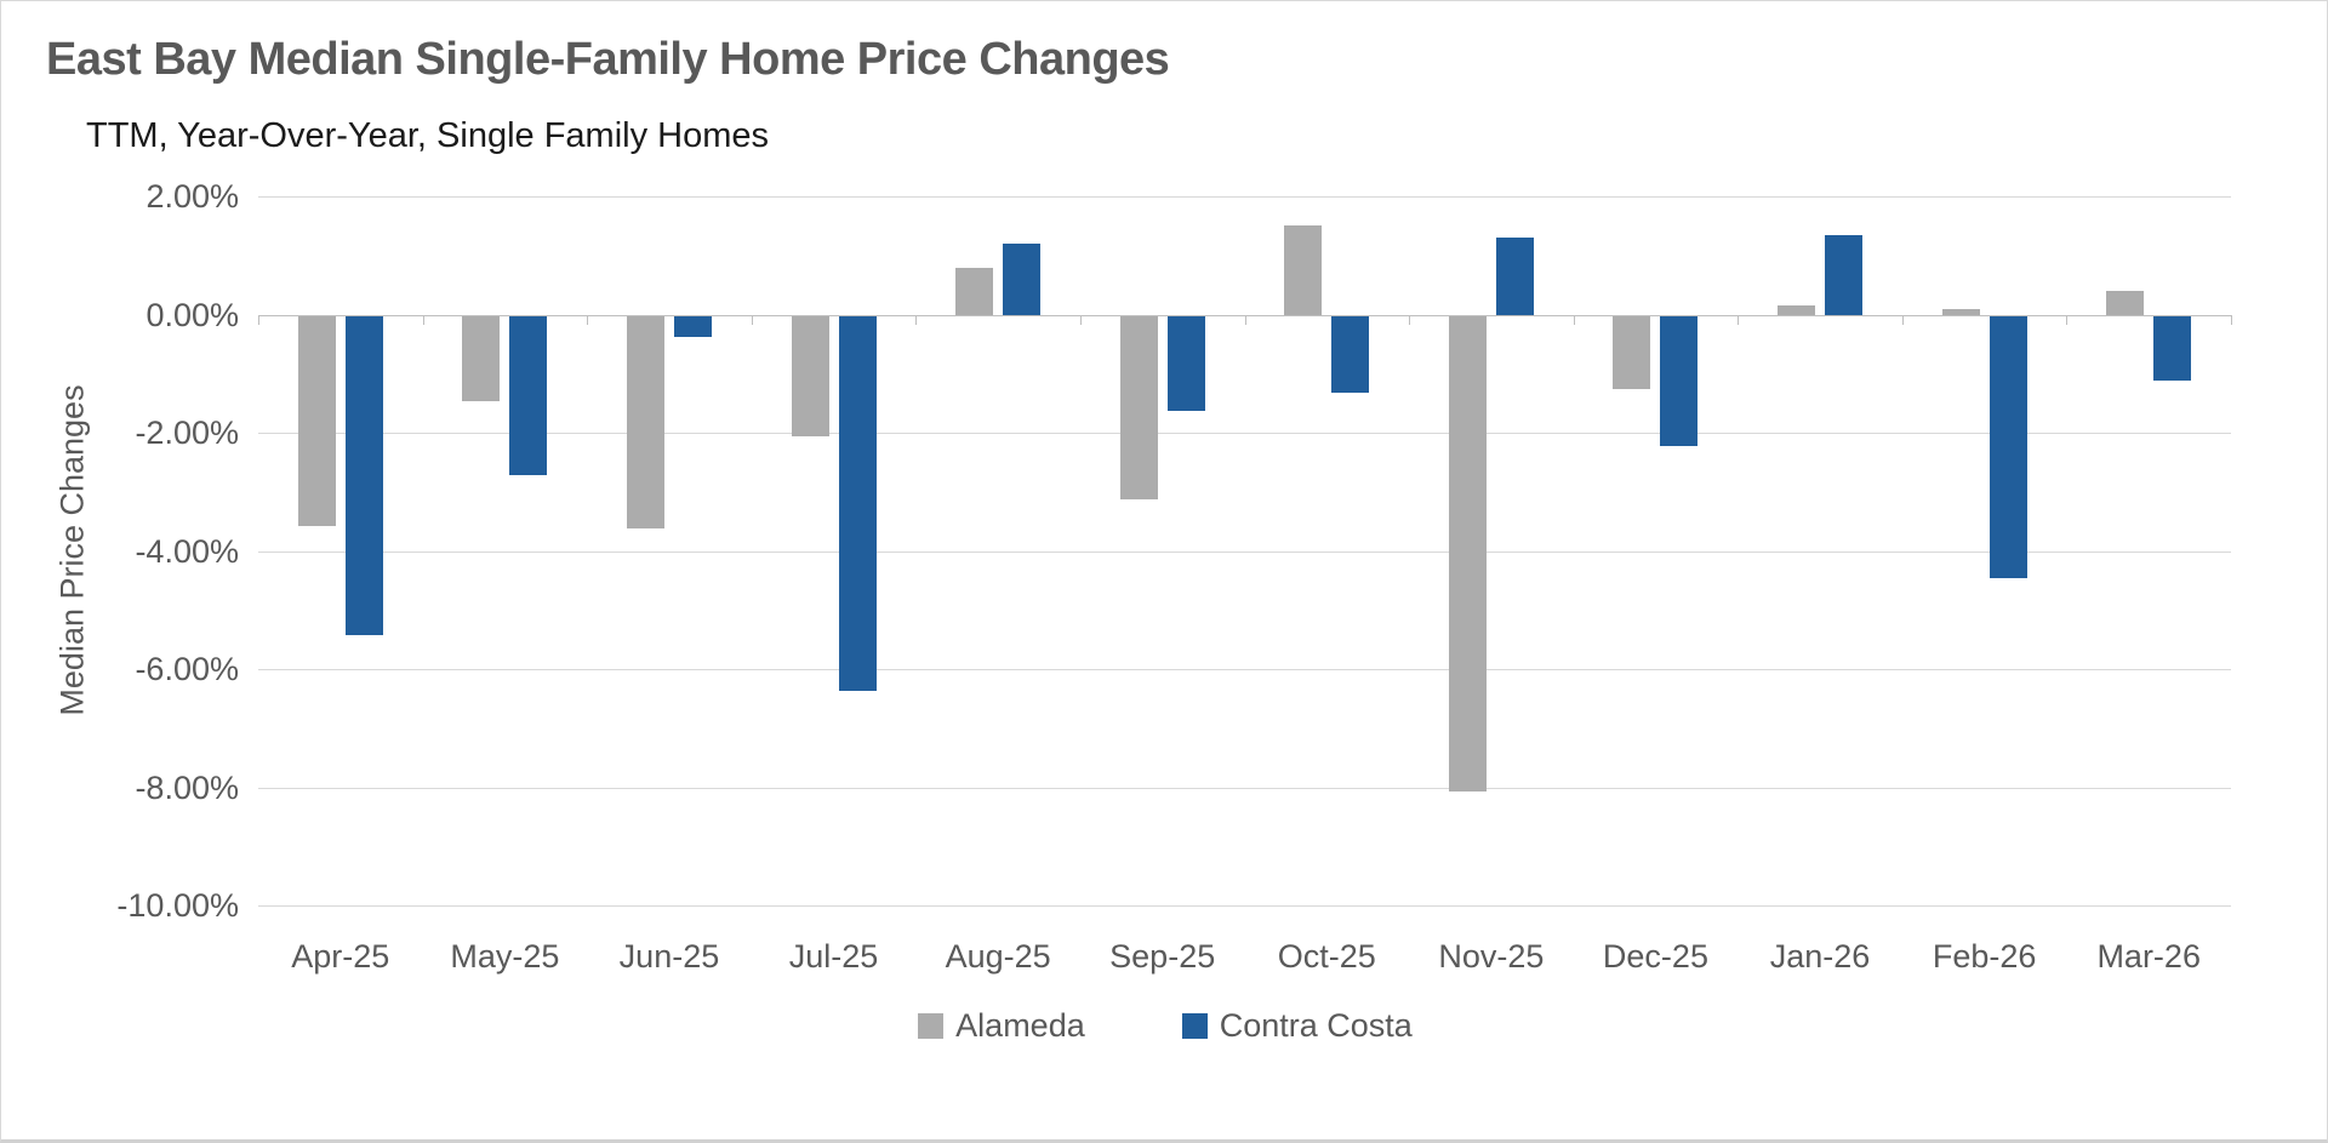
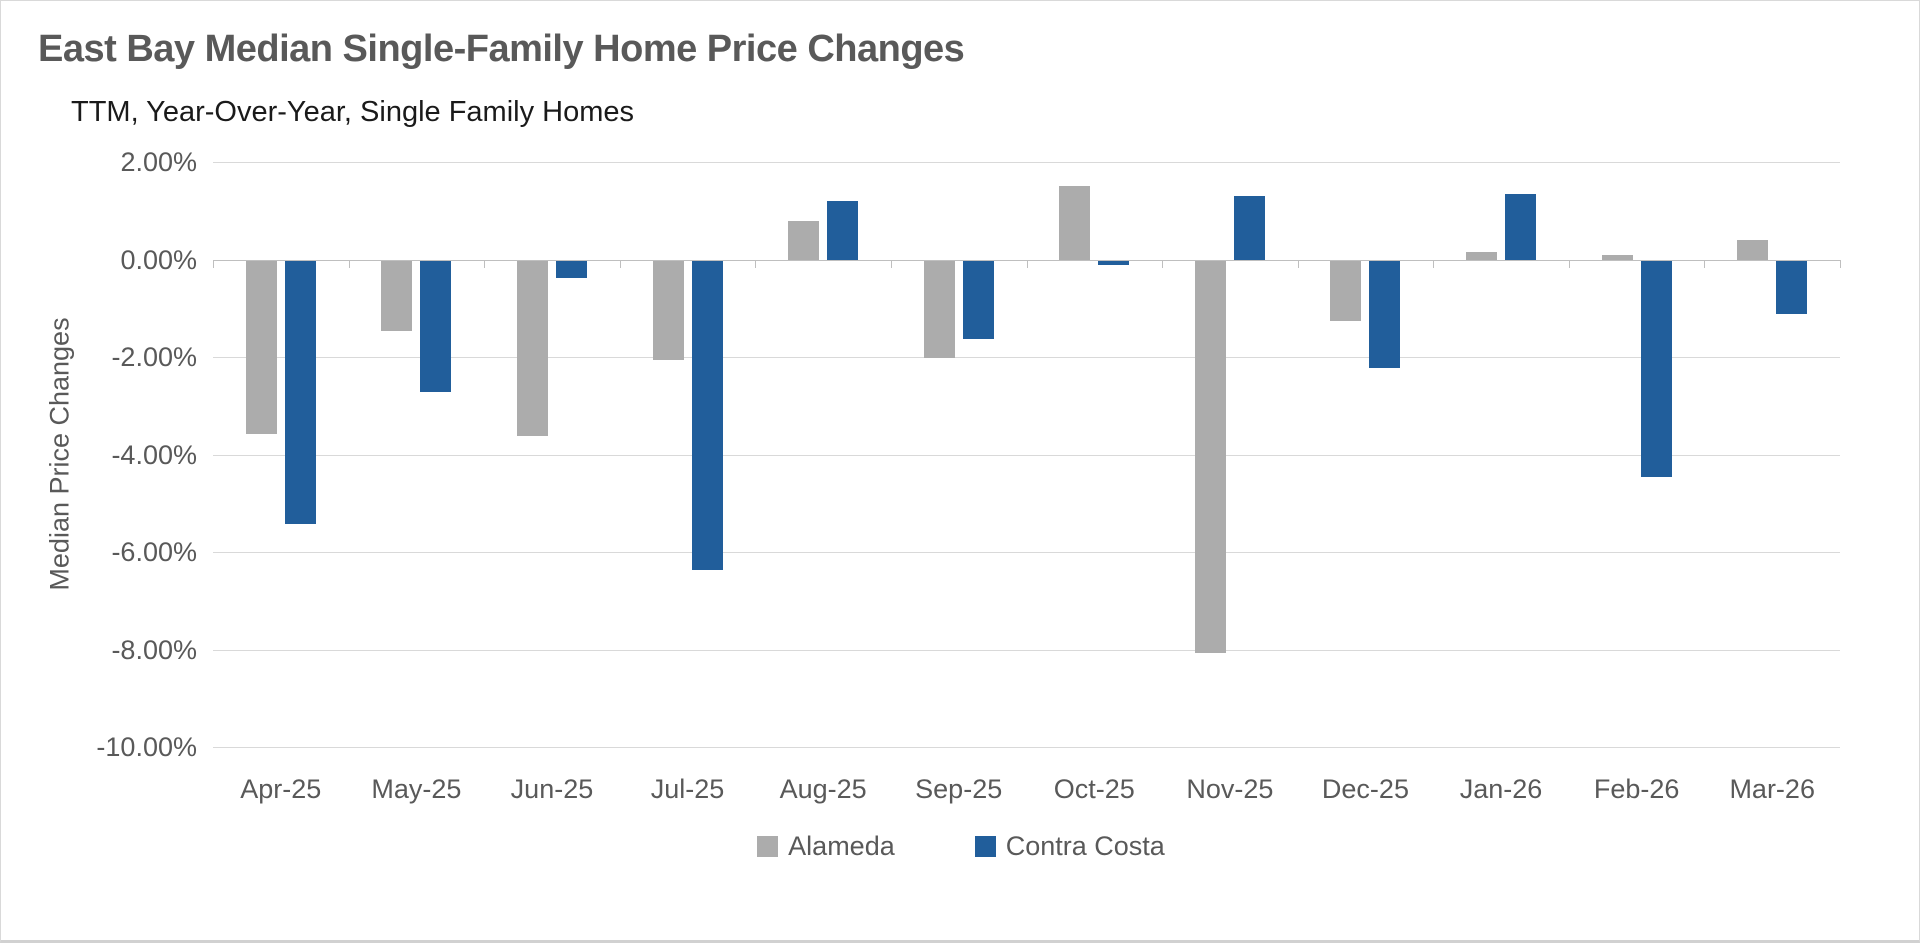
Alameda/Sep-25: -3.1% -> -2.0%
Contra Costa/Oct-25: -1.3% -> -0.1%
